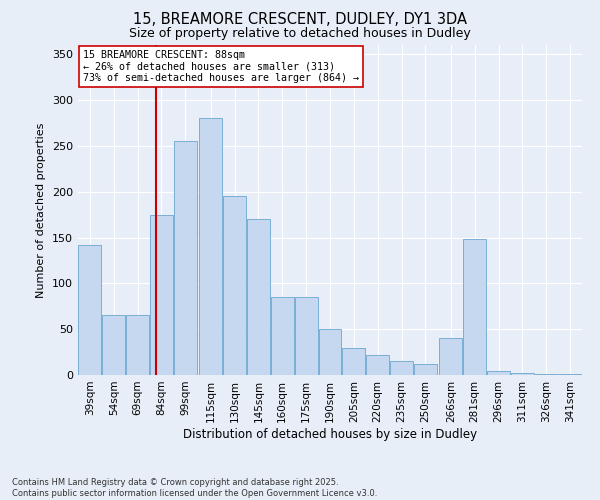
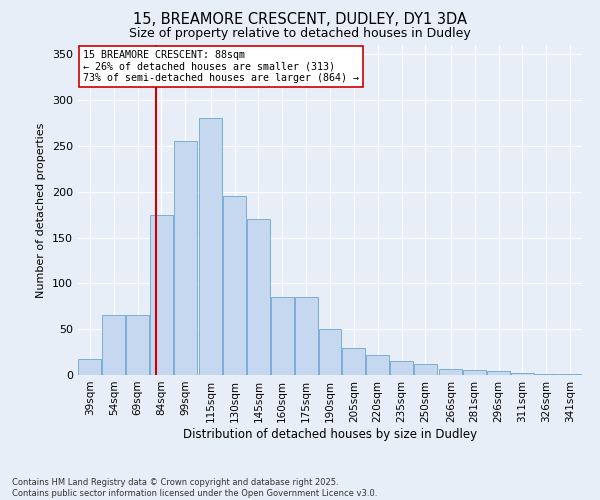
39sqm: 142 -> 18
266sqm: 40 -> 7
281sqm: 148 -> 5
